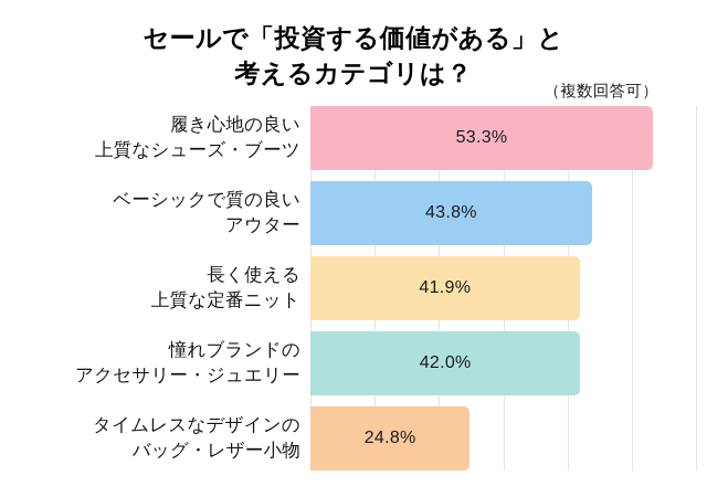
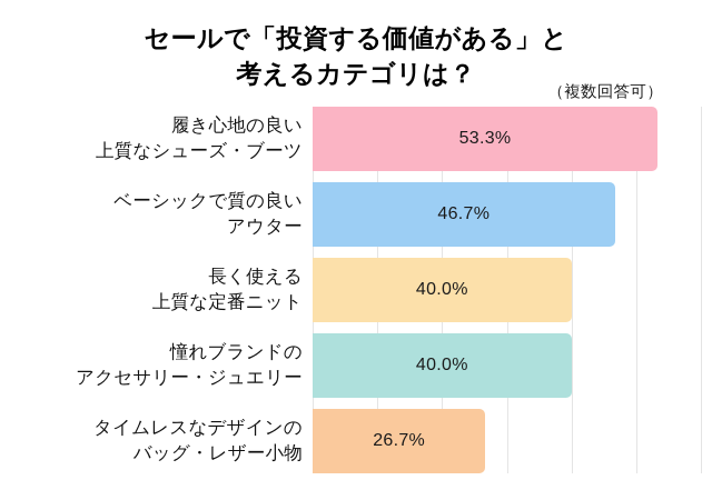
ベーシックで質の良い アウター: 43.8% -> 46.7%
長く使える 上質な定番ニット: 41.9% -> 40.0%
憧れブランドの アクセサリー・ジュエリー: 42.0% -> 40.0%
タイムレスなデザインの バッグ・レザー小物: 24.8% -> 26.7%
